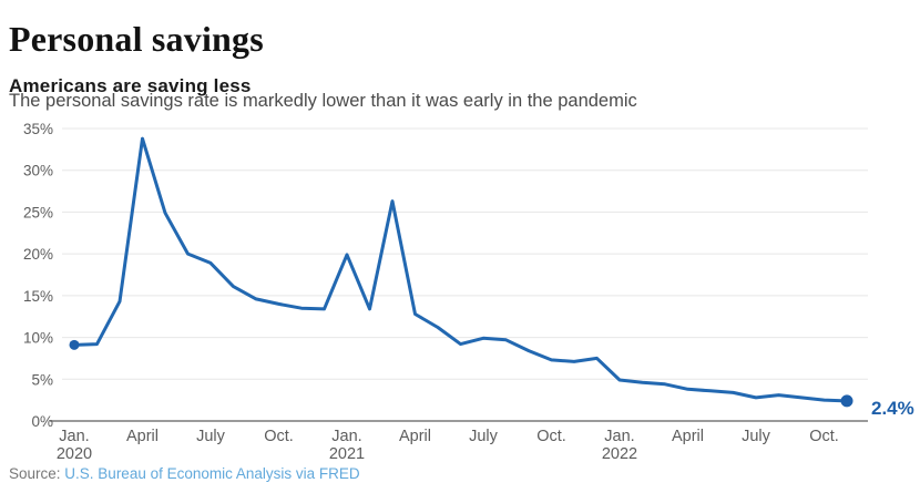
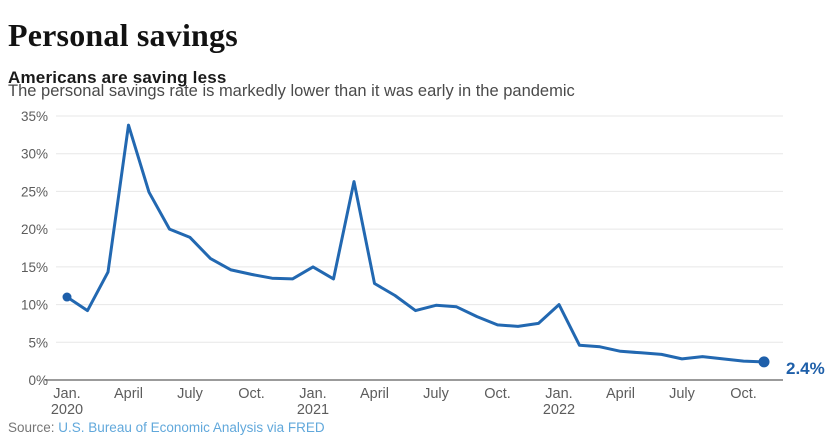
Jan. 2020: 9% -> 11%
Jan. 2021: 20% -> 15%
Jan. 2022: 5% -> 10%
